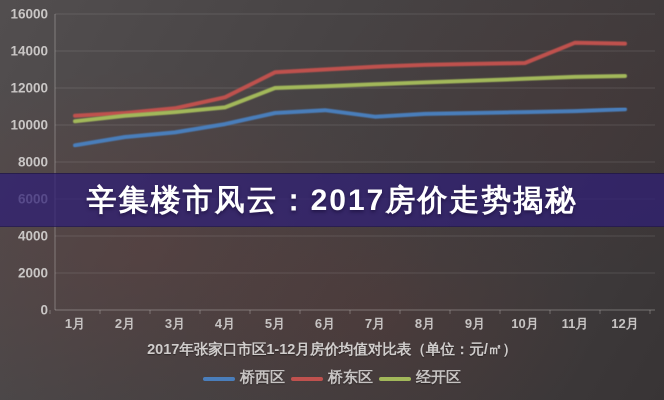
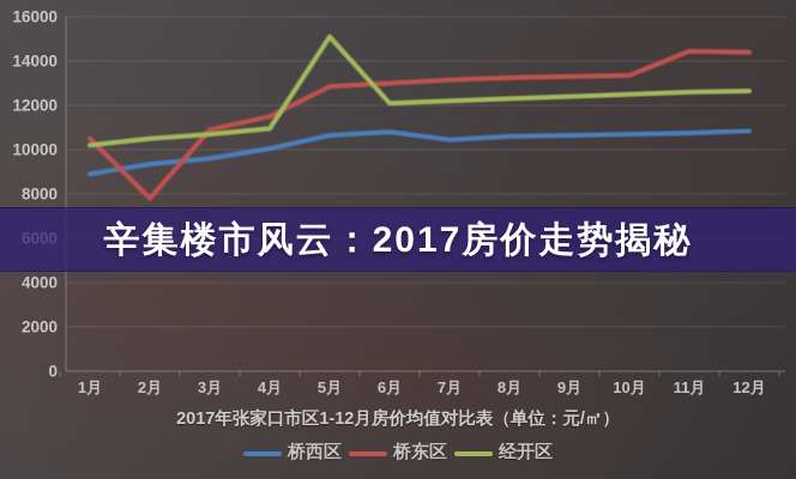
桥东区/2月: 10600 -> 7800
经开区/5月: 12000 -> 15100
